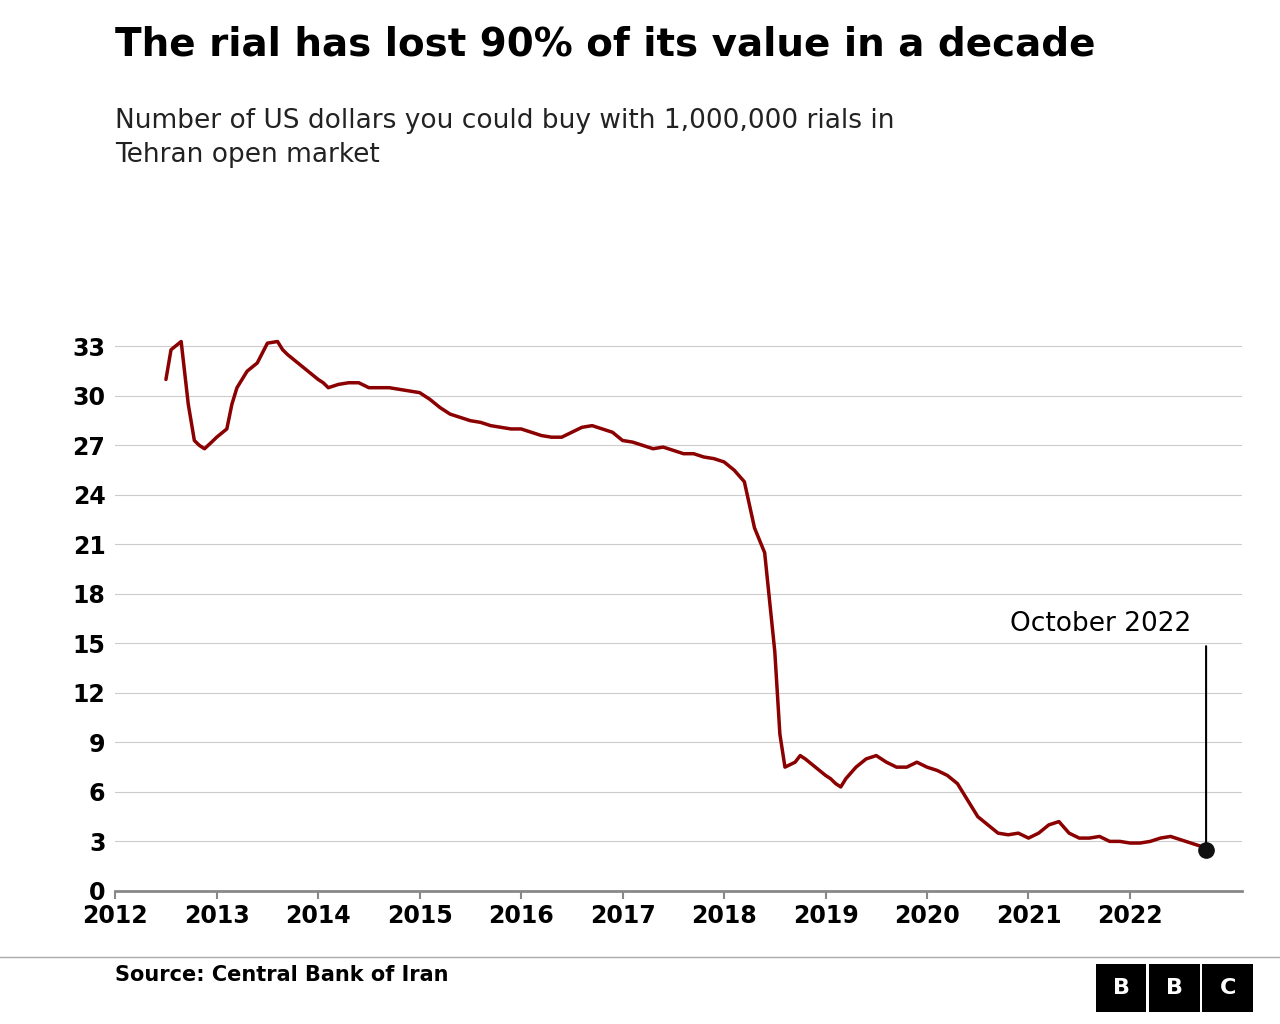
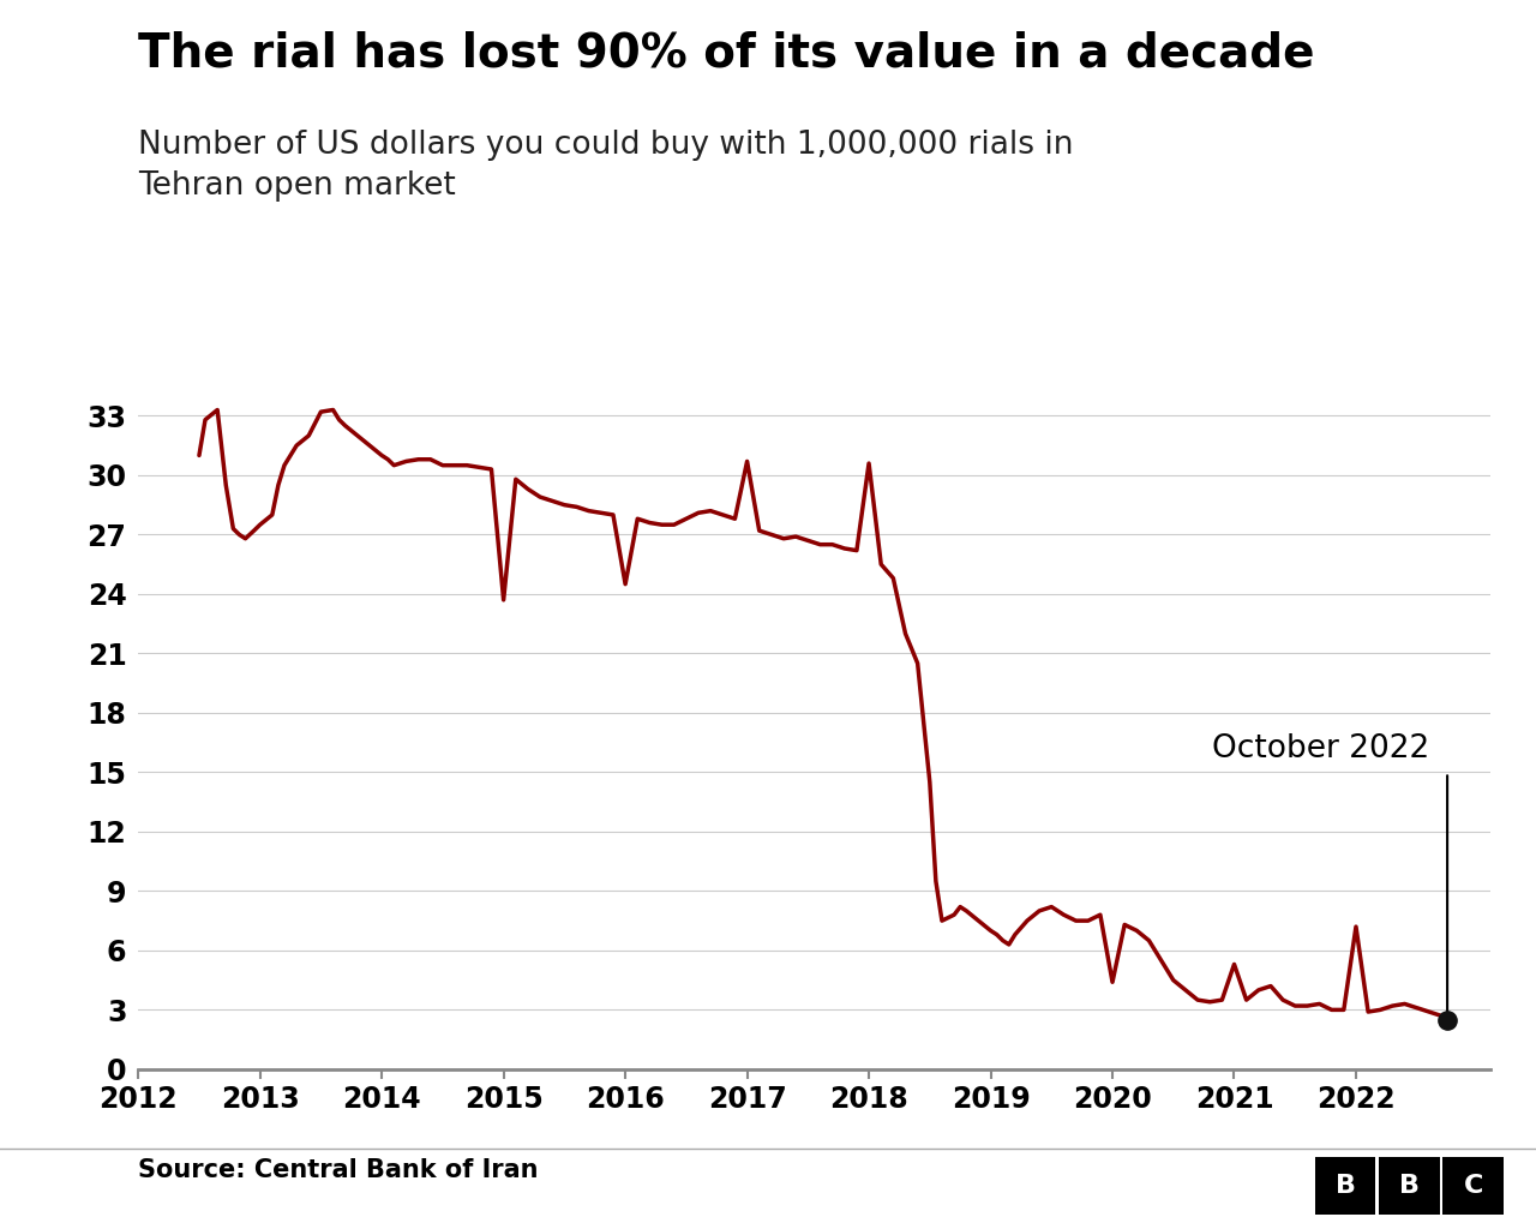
2015: 30.2 -> 23.7
2016: 28.0 -> 24.5
2017: 27.3 -> 30.7
2018: 26.0 -> 30.6
2020: 7.5 -> 4.4
2021: 3.2 -> 5.3
2022: 2.9 -> 7.2
